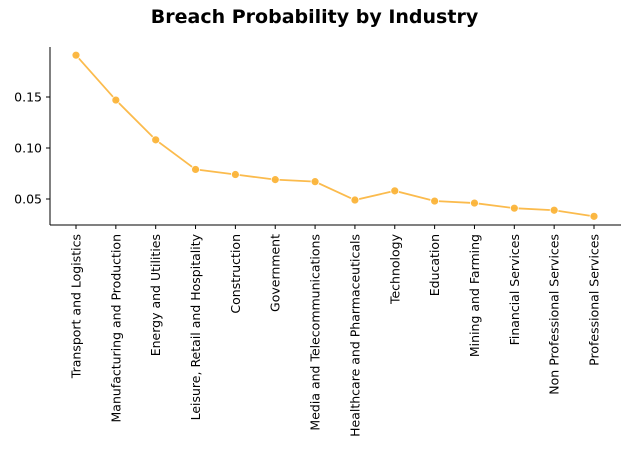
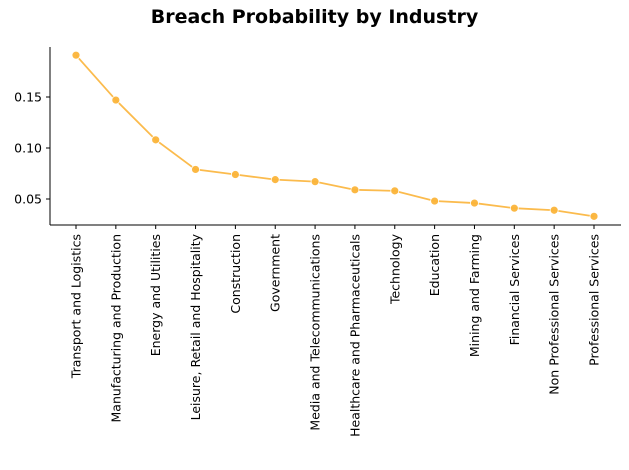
Healthcare and Pharmaceuticals: 0.049 -> 0.059
